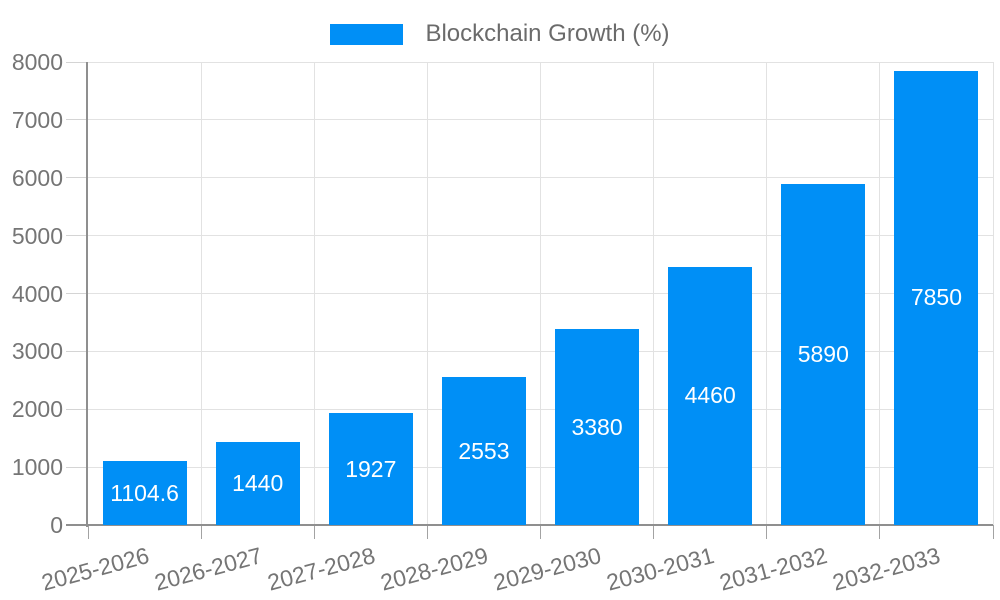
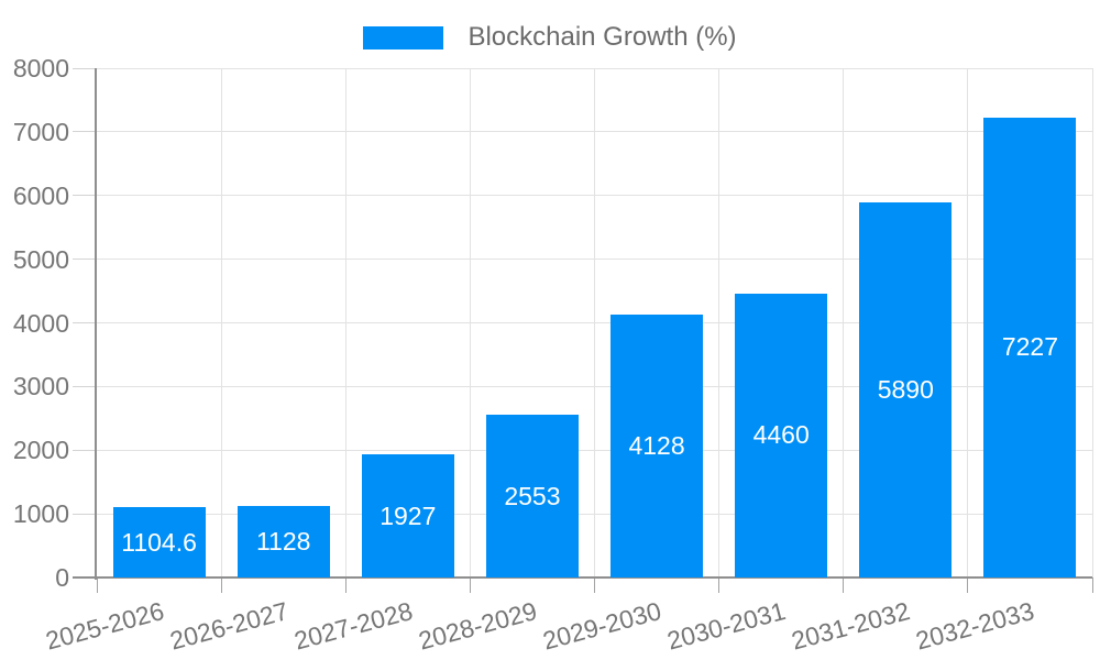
2026-2027: 1440 -> 1128
2029-2030: 3380 -> 4128
2032-2033: 7850 -> 7227
